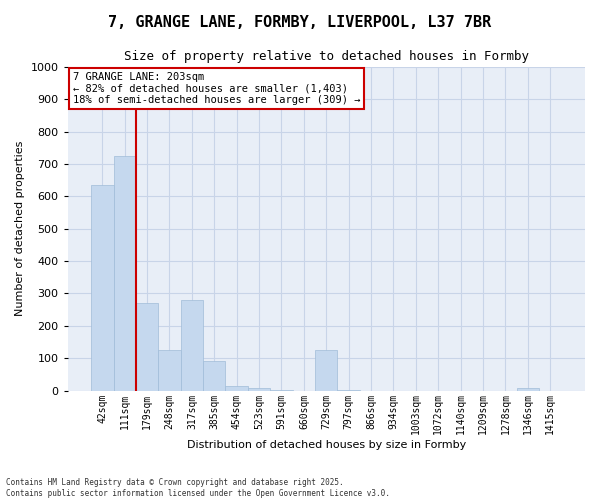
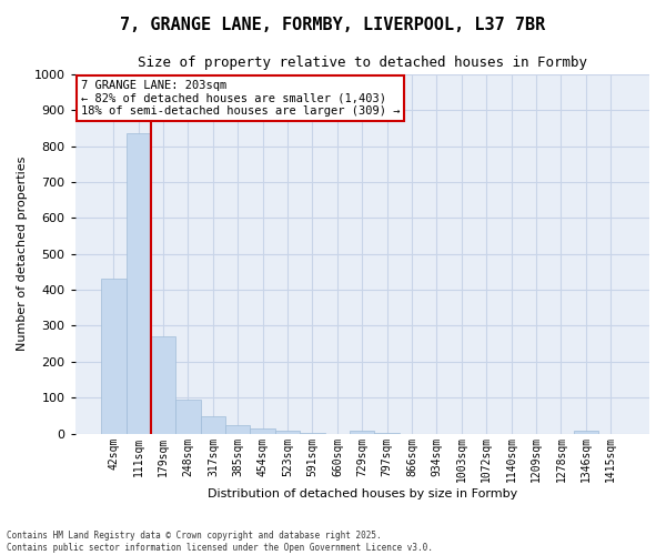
42sqm: 635 -> 430
111sqm: 725 -> 835
248sqm: 125 -> 95
317sqm: 280 -> 47
385sqm: 90 -> 22
729sqm: 125 -> 8
